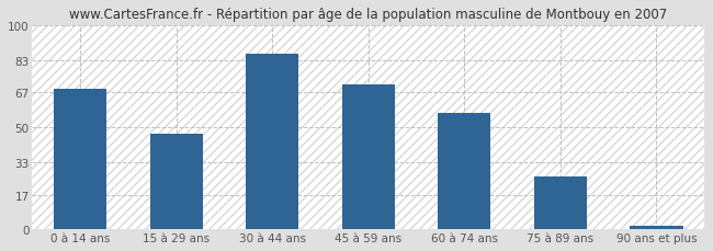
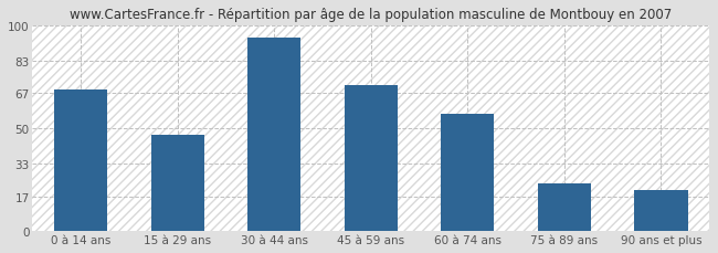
30 à 44 ans: 86 -> 94
75 à 89 ans: 26 -> 23
90 ans et plus: 2 -> 20
